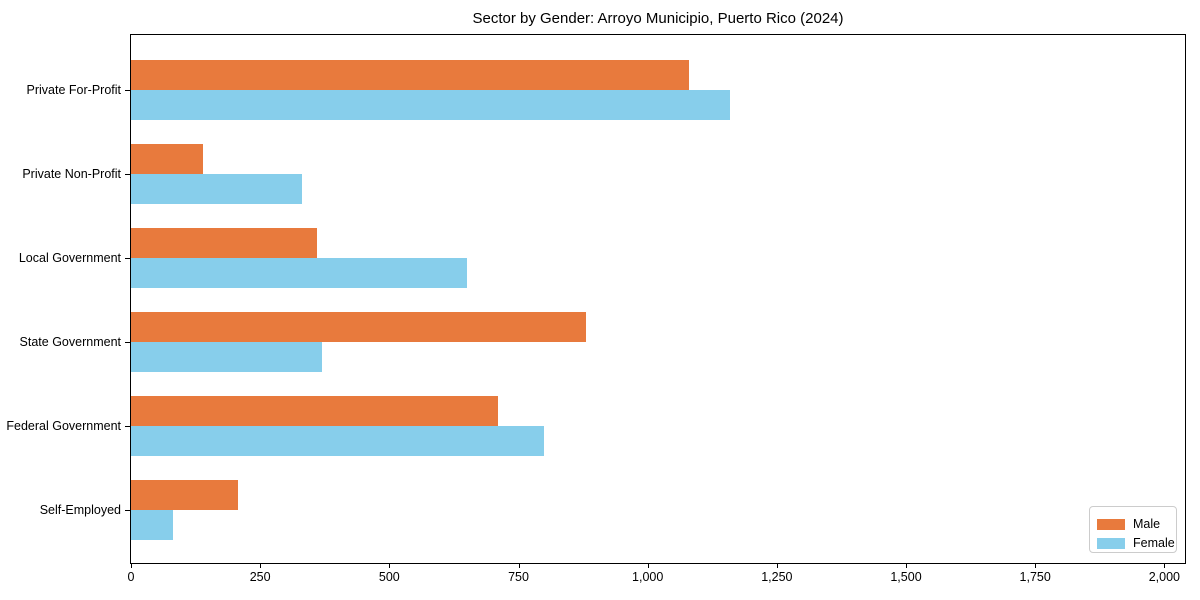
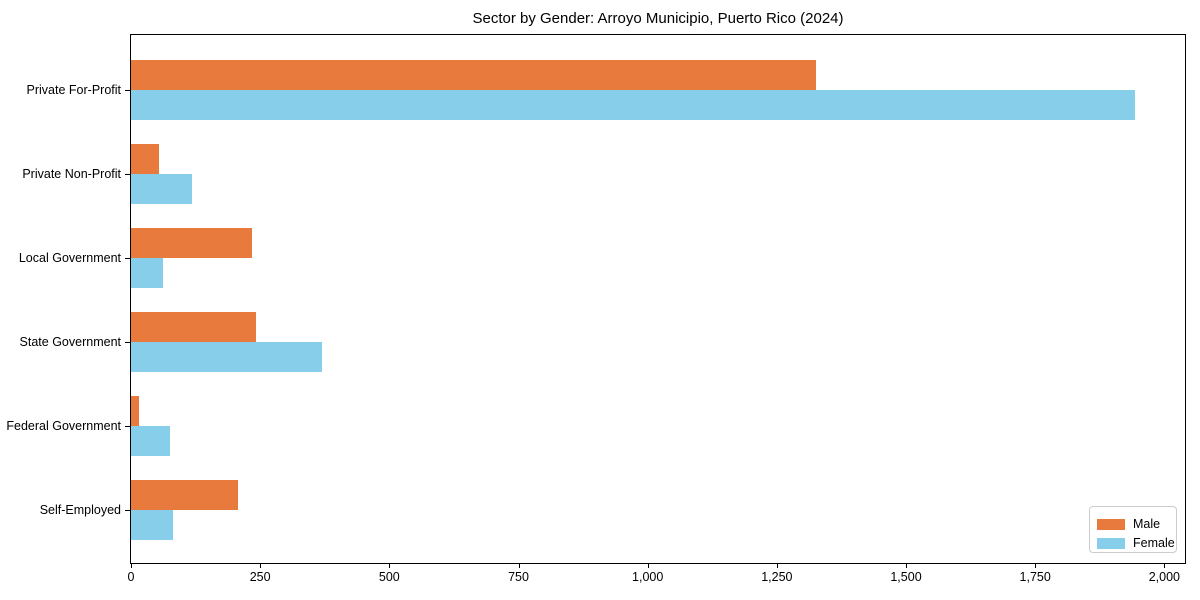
Male/Private For-Profit: 1080 -> 1320
Female/Private For-Profit: 1160 -> 1940
Male/Private Non-Profit: 140 -> 60
Female/Private Non-Profit: 330 -> 120
Male/Local Government: 360 -> 240
Female/Local Government: 650 -> 60
Male/State Government: 880 -> 240
Male/Federal Government: 710 -> 20
Female/Federal Government: 800 -> 80
